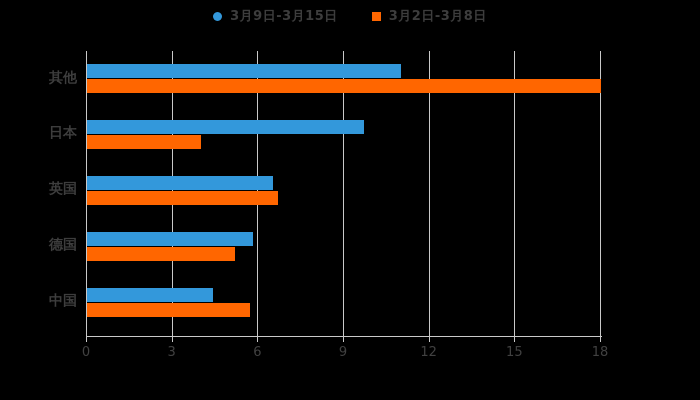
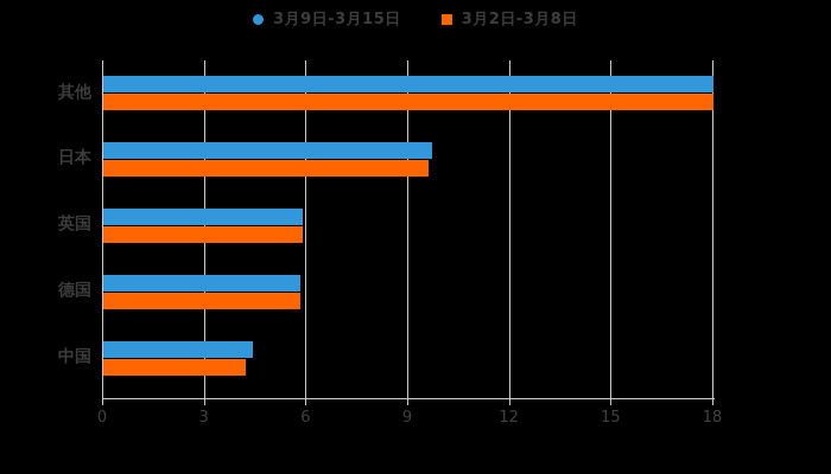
3月9日-3月15日/其他: 11.0 -> 18.0
3月2日-3月8日/日本: 4.0 -> 9.6
3月9日-3月15日/英国: 6.5 -> 5.9
3月2日-3月8日/英国: 6.7 -> 5.9
3月2日-3月8日/德国: 5.2 -> 5.8
3月2日-3月8日/中国: 5.7 -> 4.2
